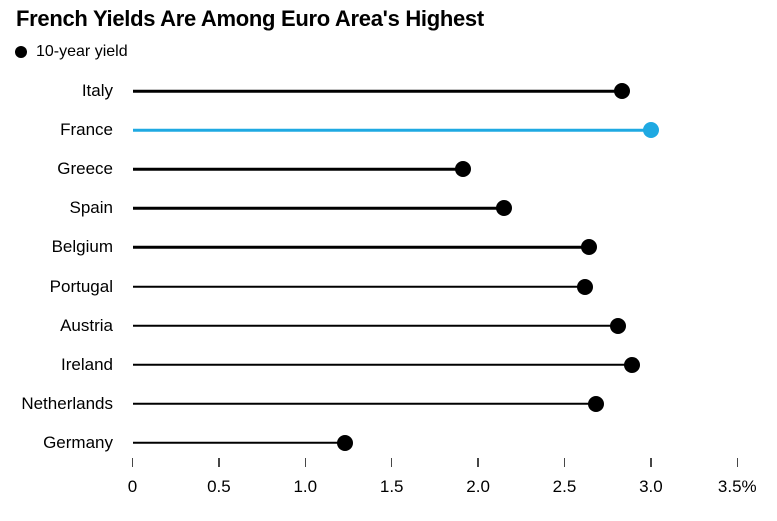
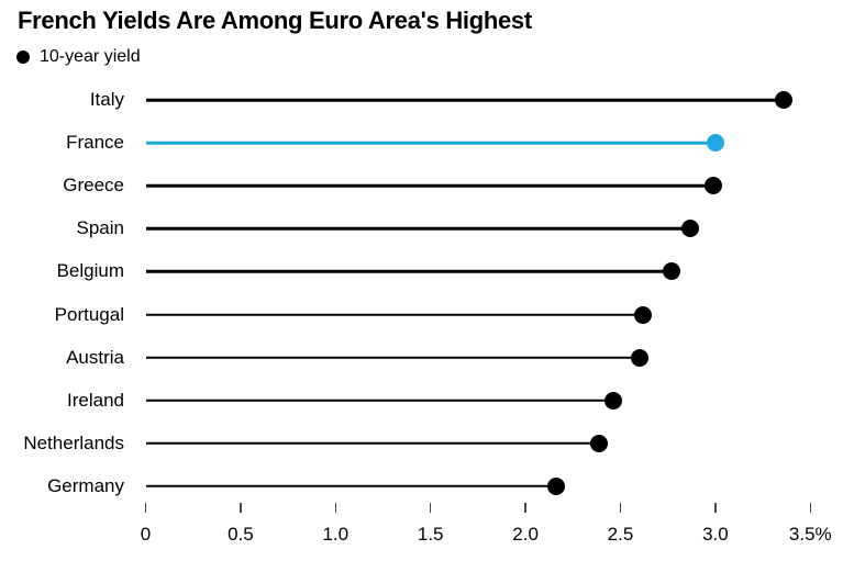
Italy: 2.83% -> 3.36%
Greece: 1.91% -> 2.99%
Spain: 2.15% -> 2.87%
Belgium: 2.64% -> 2.77%
Austria: 2.81% -> 2.60%
Ireland: 2.89% -> 2.46%
Netherlands: 2.68% -> 2.39%
Germany: 1.23% -> 2.16%
